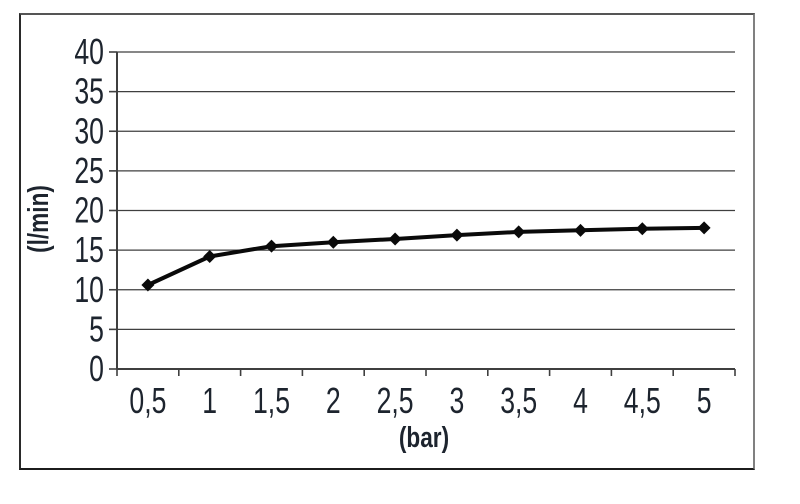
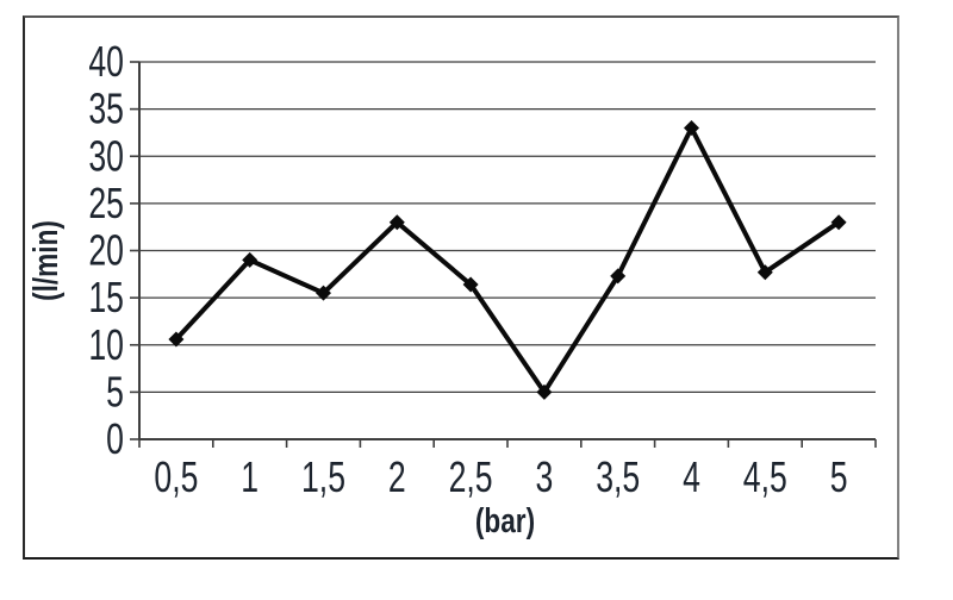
1: 14 -> 19
2: 16 -> 23
3: 17 -> 5
4: 18 -> 33
5: 18 -> 23
